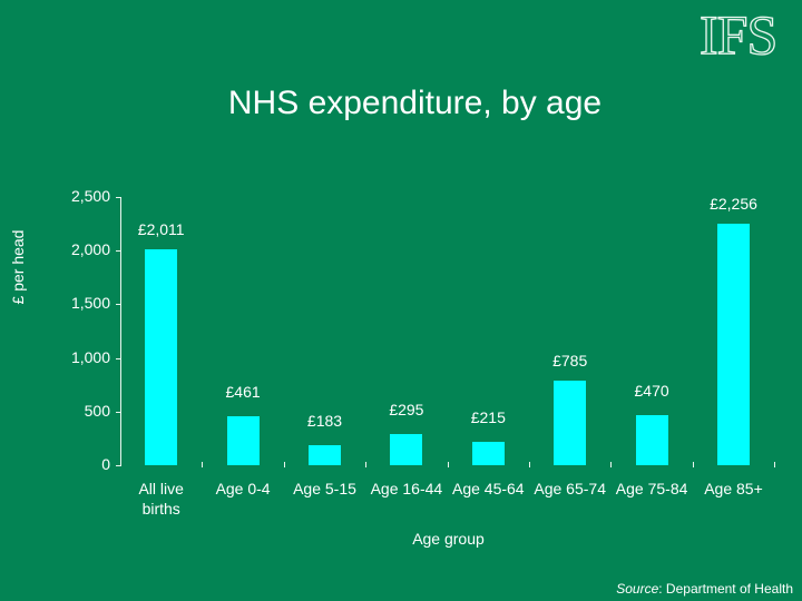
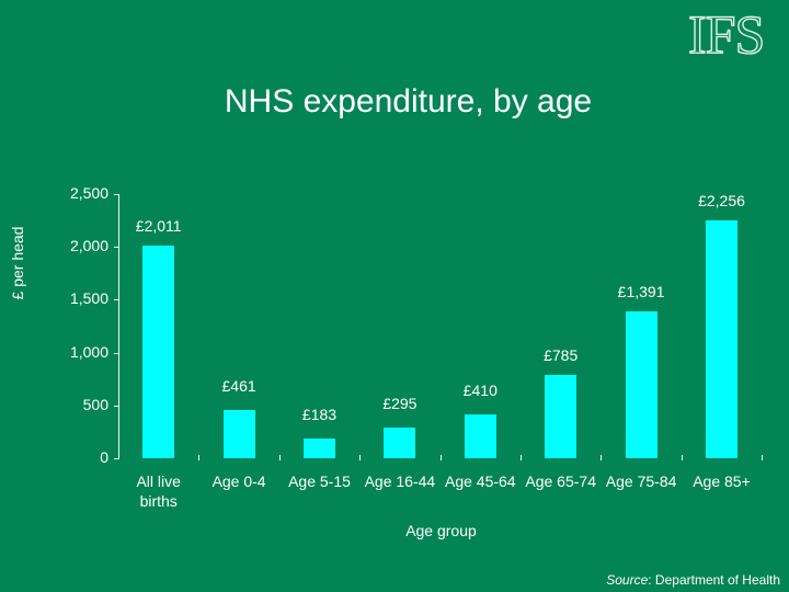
Age 45-64: £215 -> £410
Age 75-84: £470 -> £1,391
